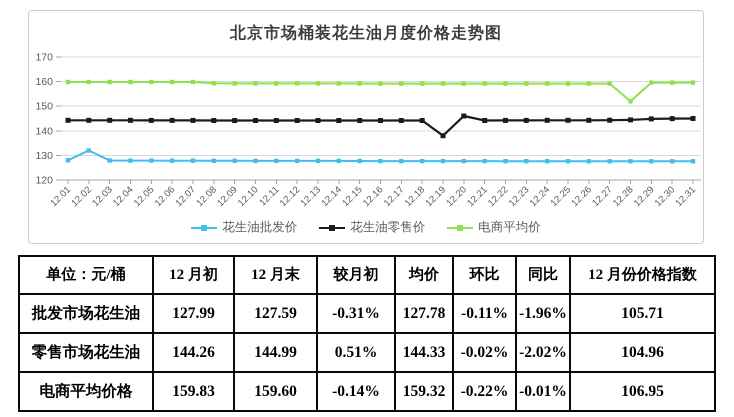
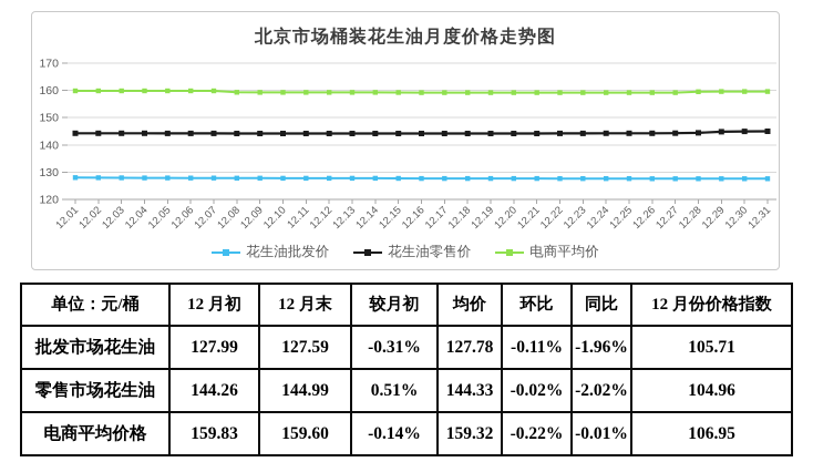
花生油批发价/12.02: 132 -> 128
花生油零售价/12.19: 138 -> 144
花生油零售价/12.20: 146 -> 144
电商平均价/12.28: 152 -> 160
